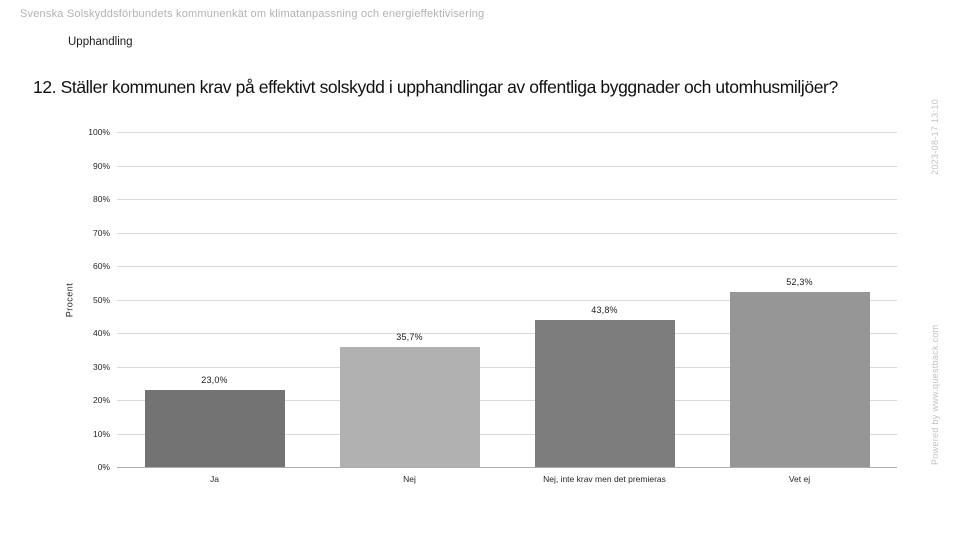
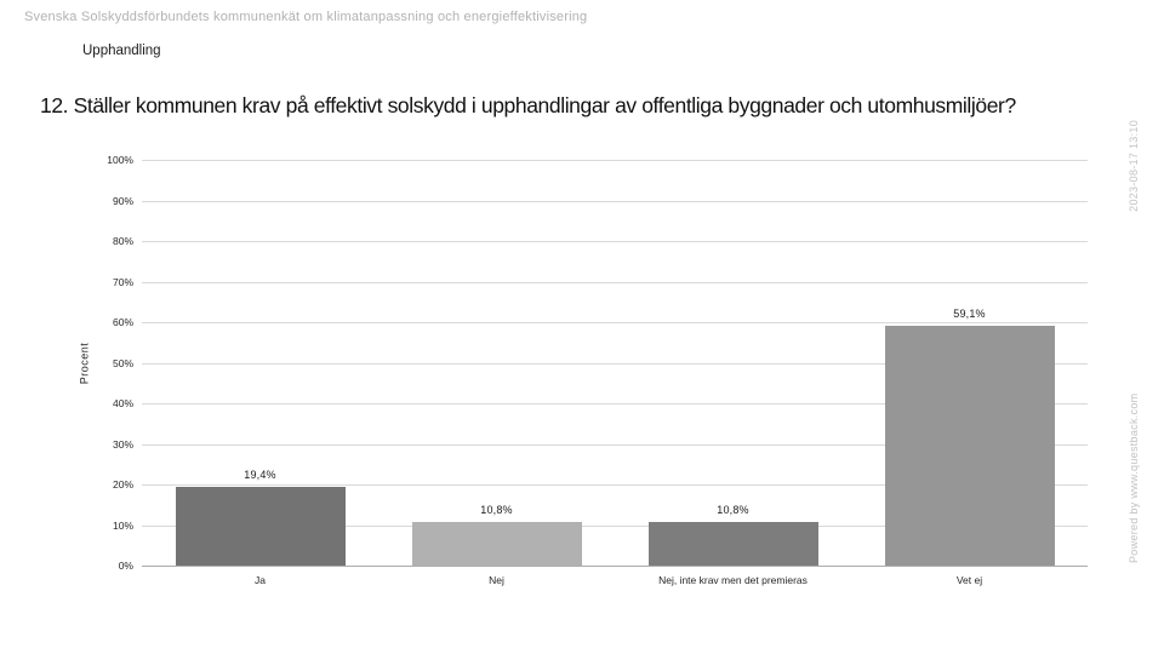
Ja: 23,0% -> 19,4%
Nej: 35,7% -> 10,8%
Nej, inte krav men det premieras: 43,8% -> 10,8%
Vet ej: 52,3% -> 59,1%
